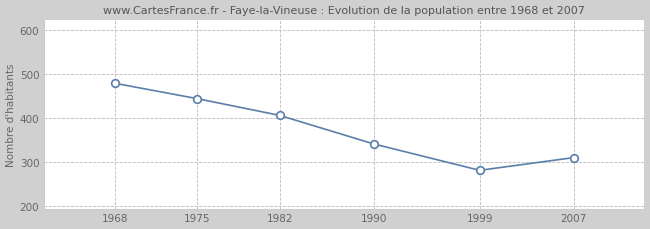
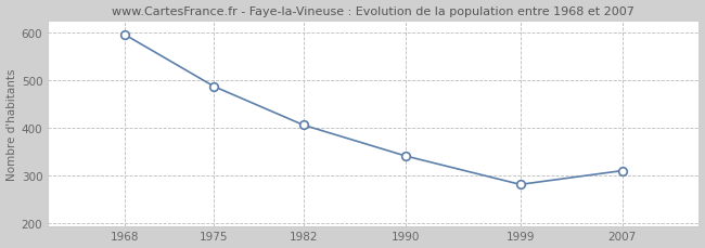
1968: 480 -> 597
1975: 445 -> 488
